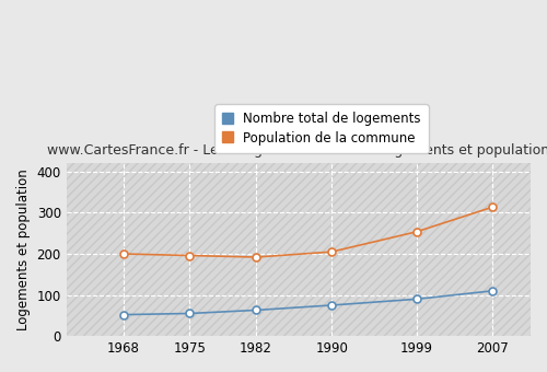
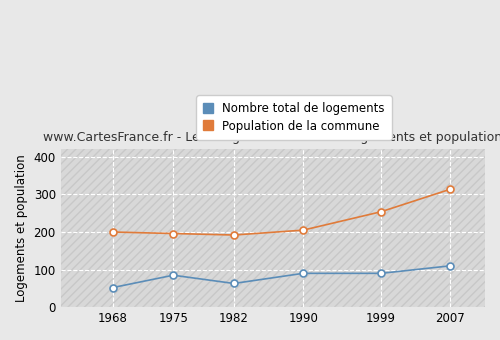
Nombre total de logements/1975: 55 -> 85
Nombre total de logements/1990: 75 -> 90
